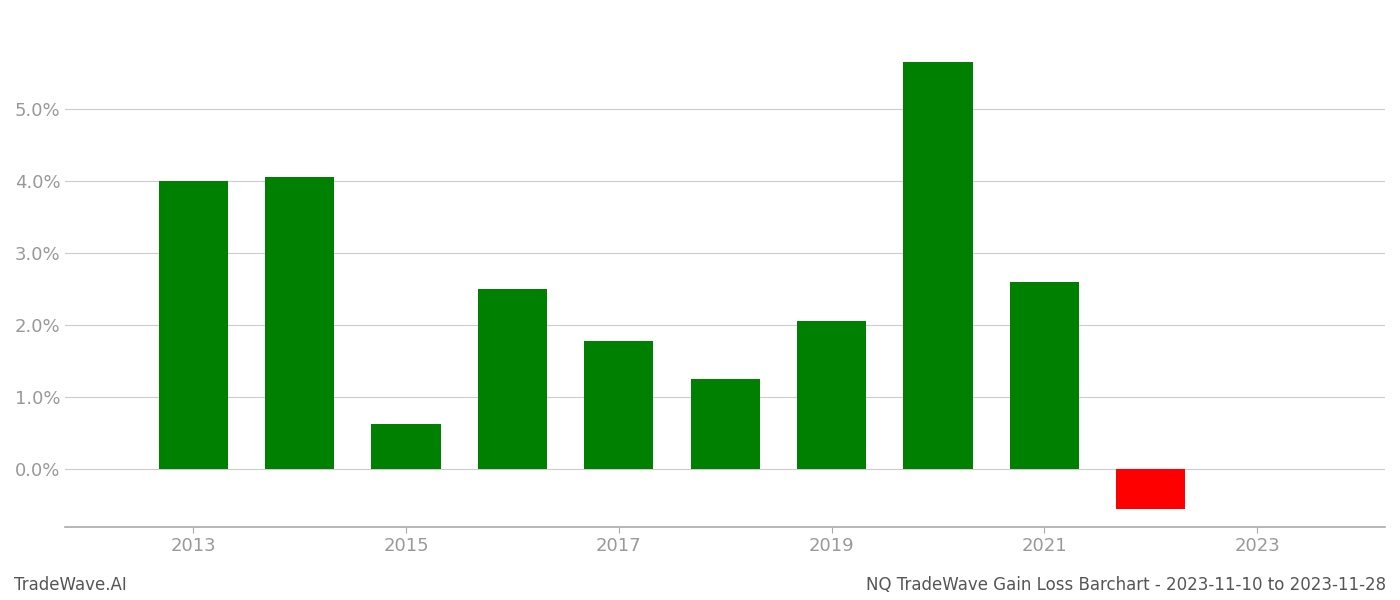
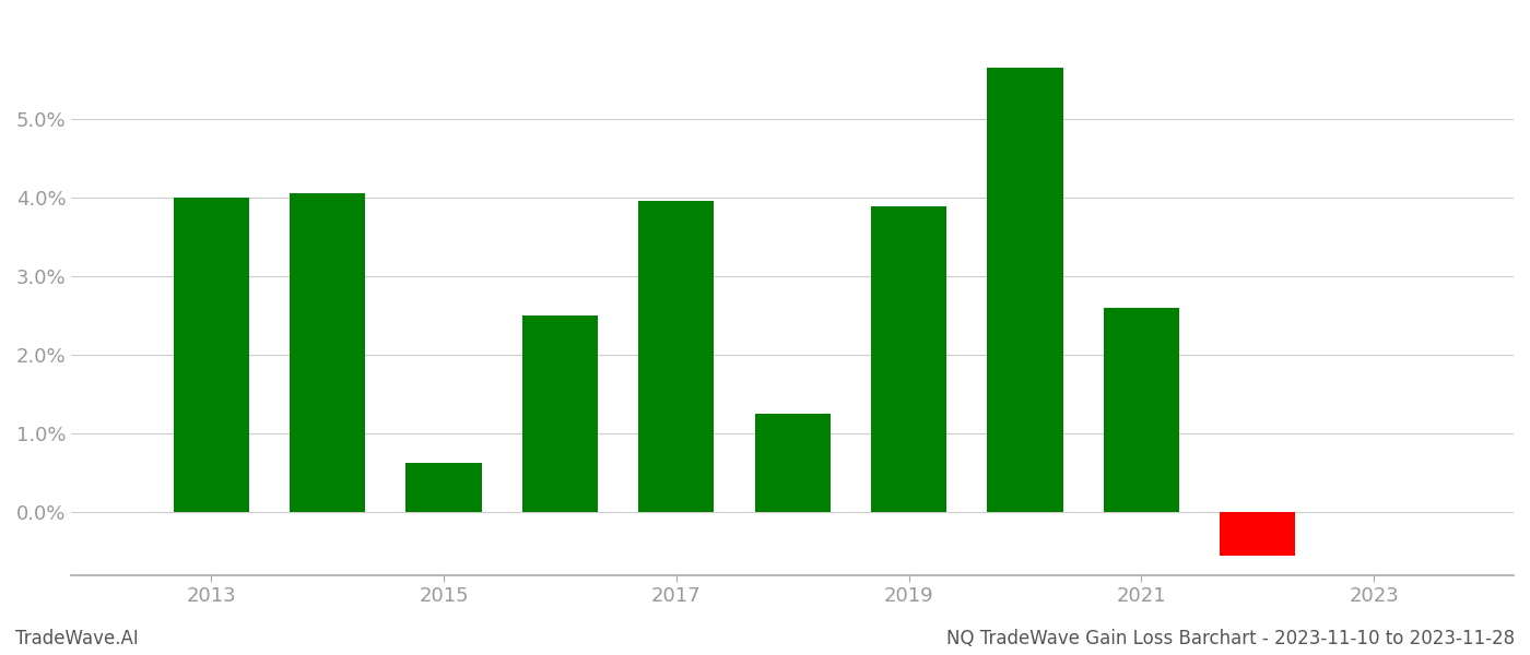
2017: 1.78% -> 3.96%
2019: 2.05% -> 3.88%
